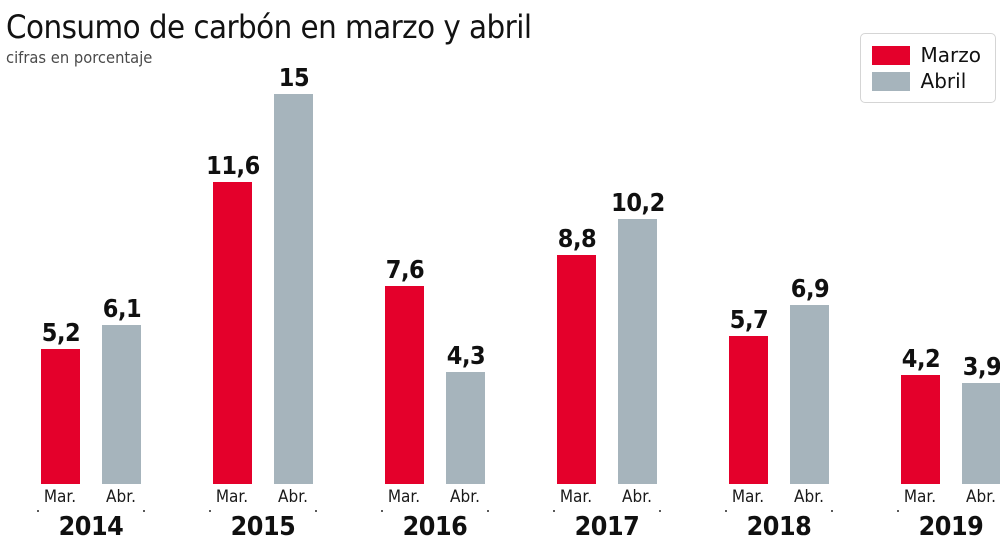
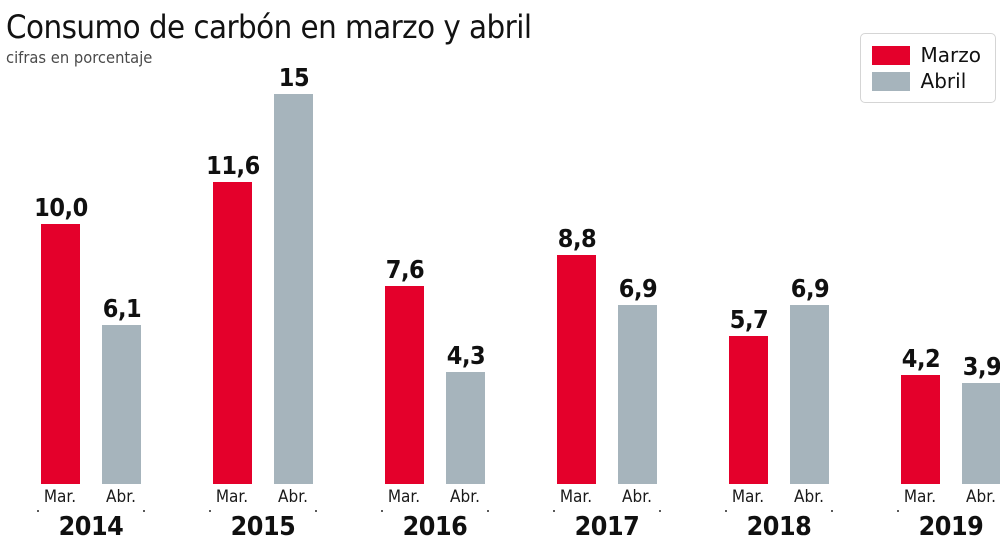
Marzo/2014: 5,2 -> 10,0
Abril/2017: 10,2 -> 6,9
